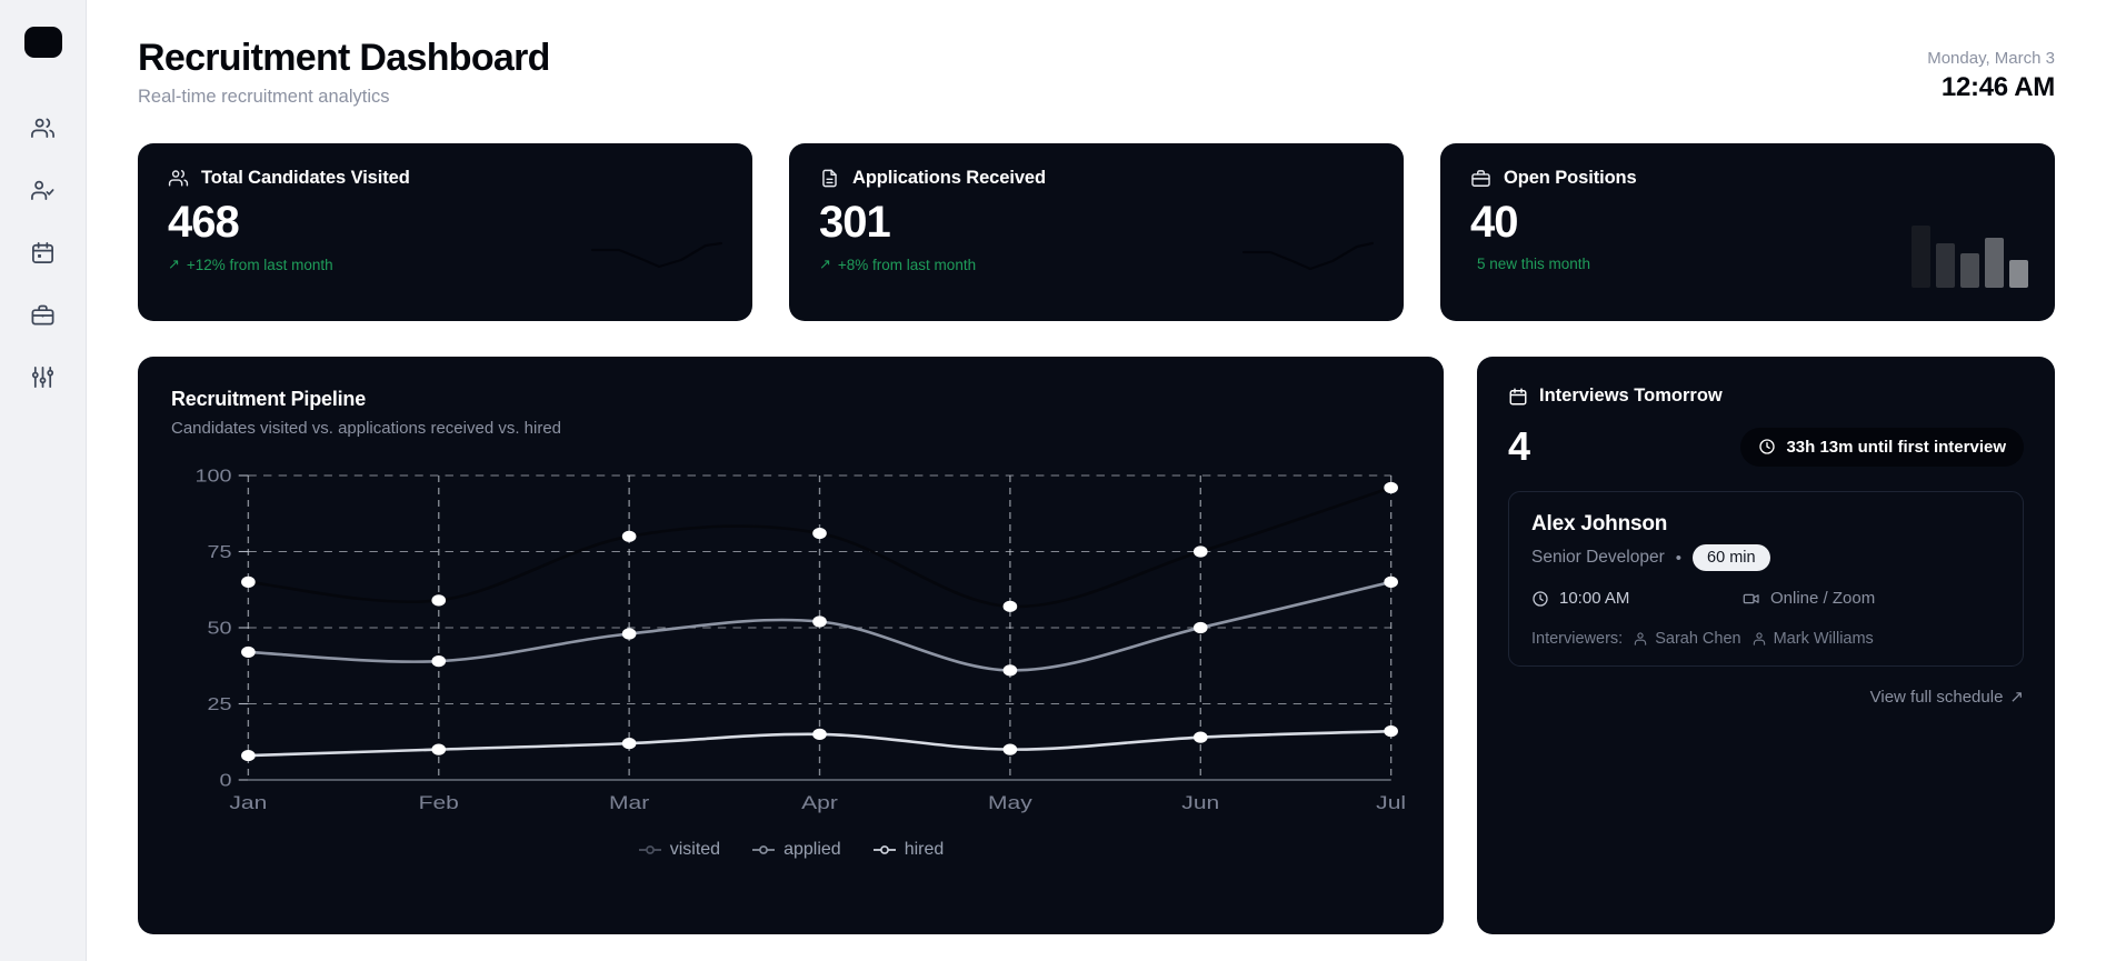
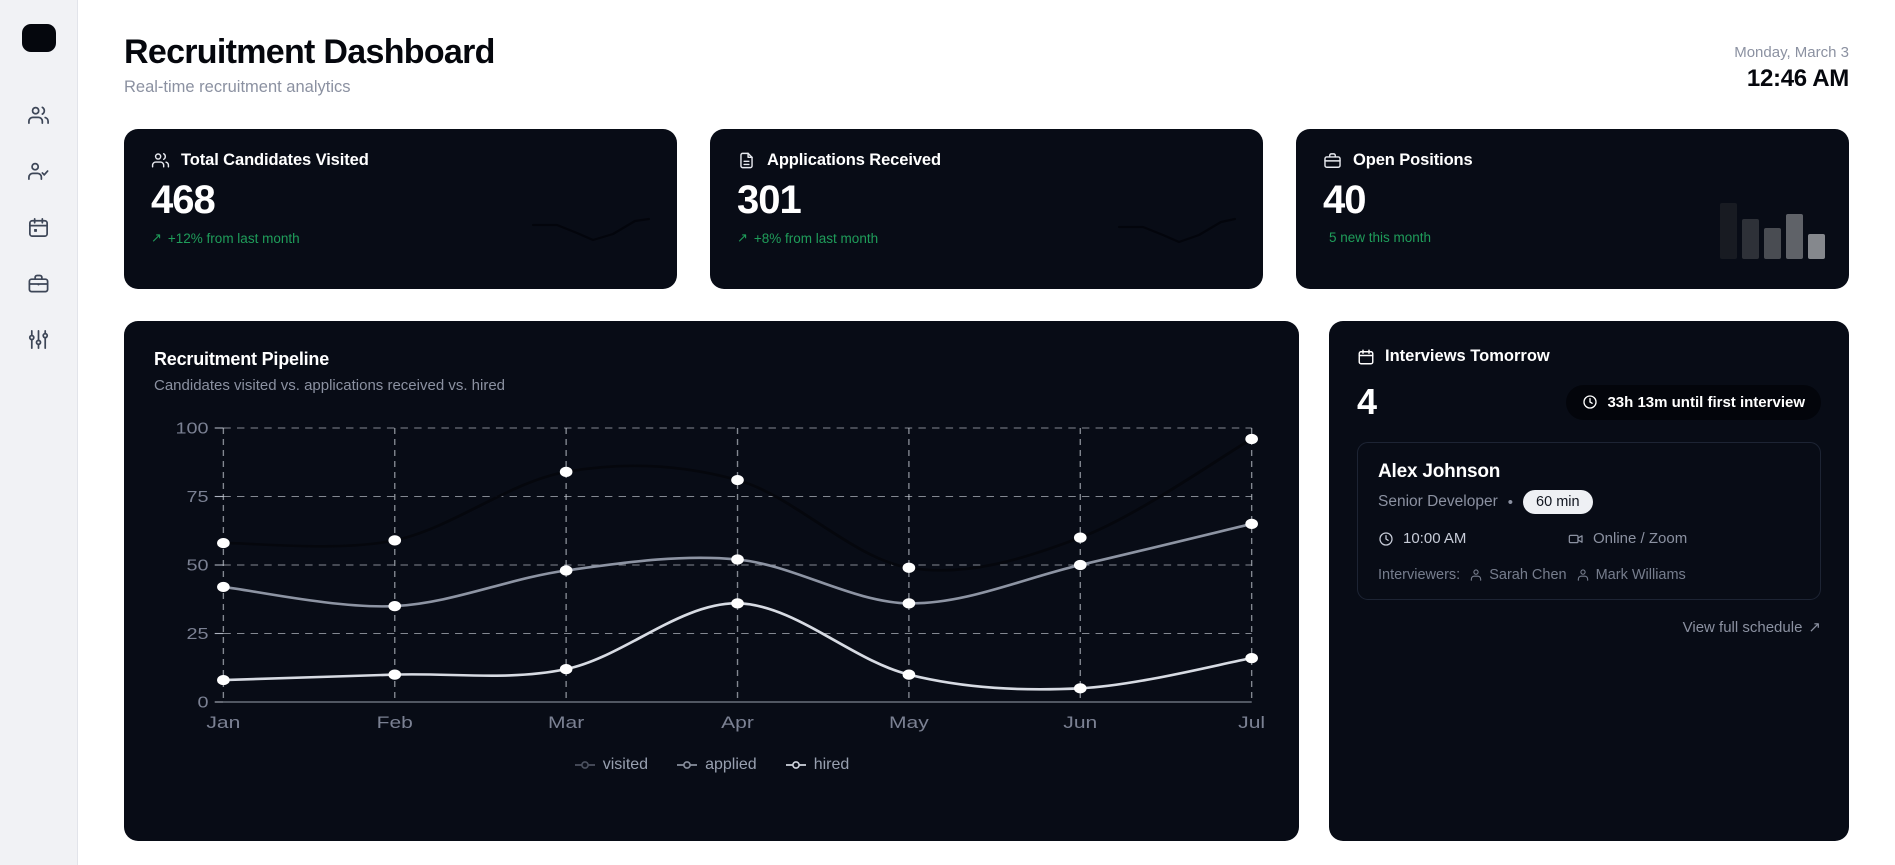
visited/Jan: 65 -> 58
applied/Feb: 39 -> 35
visited/Mar: 80 -> 84
hired/Apr: 15 -> 36
visited/May: 57 -> 49
visited/Jun: 75 -> 60
hired/Jun: 14 -> 5
